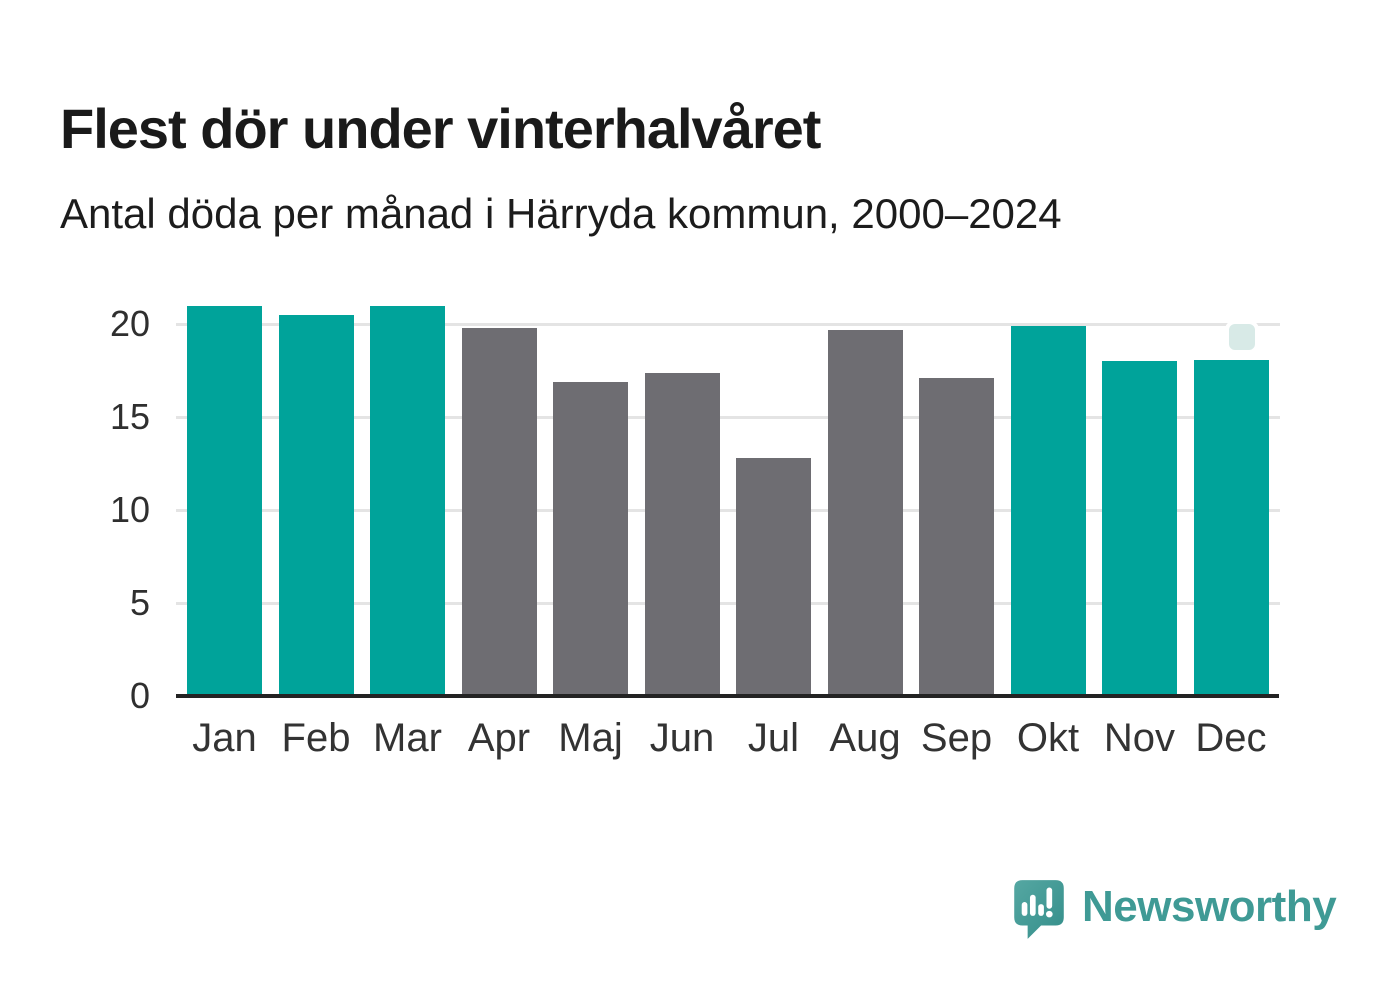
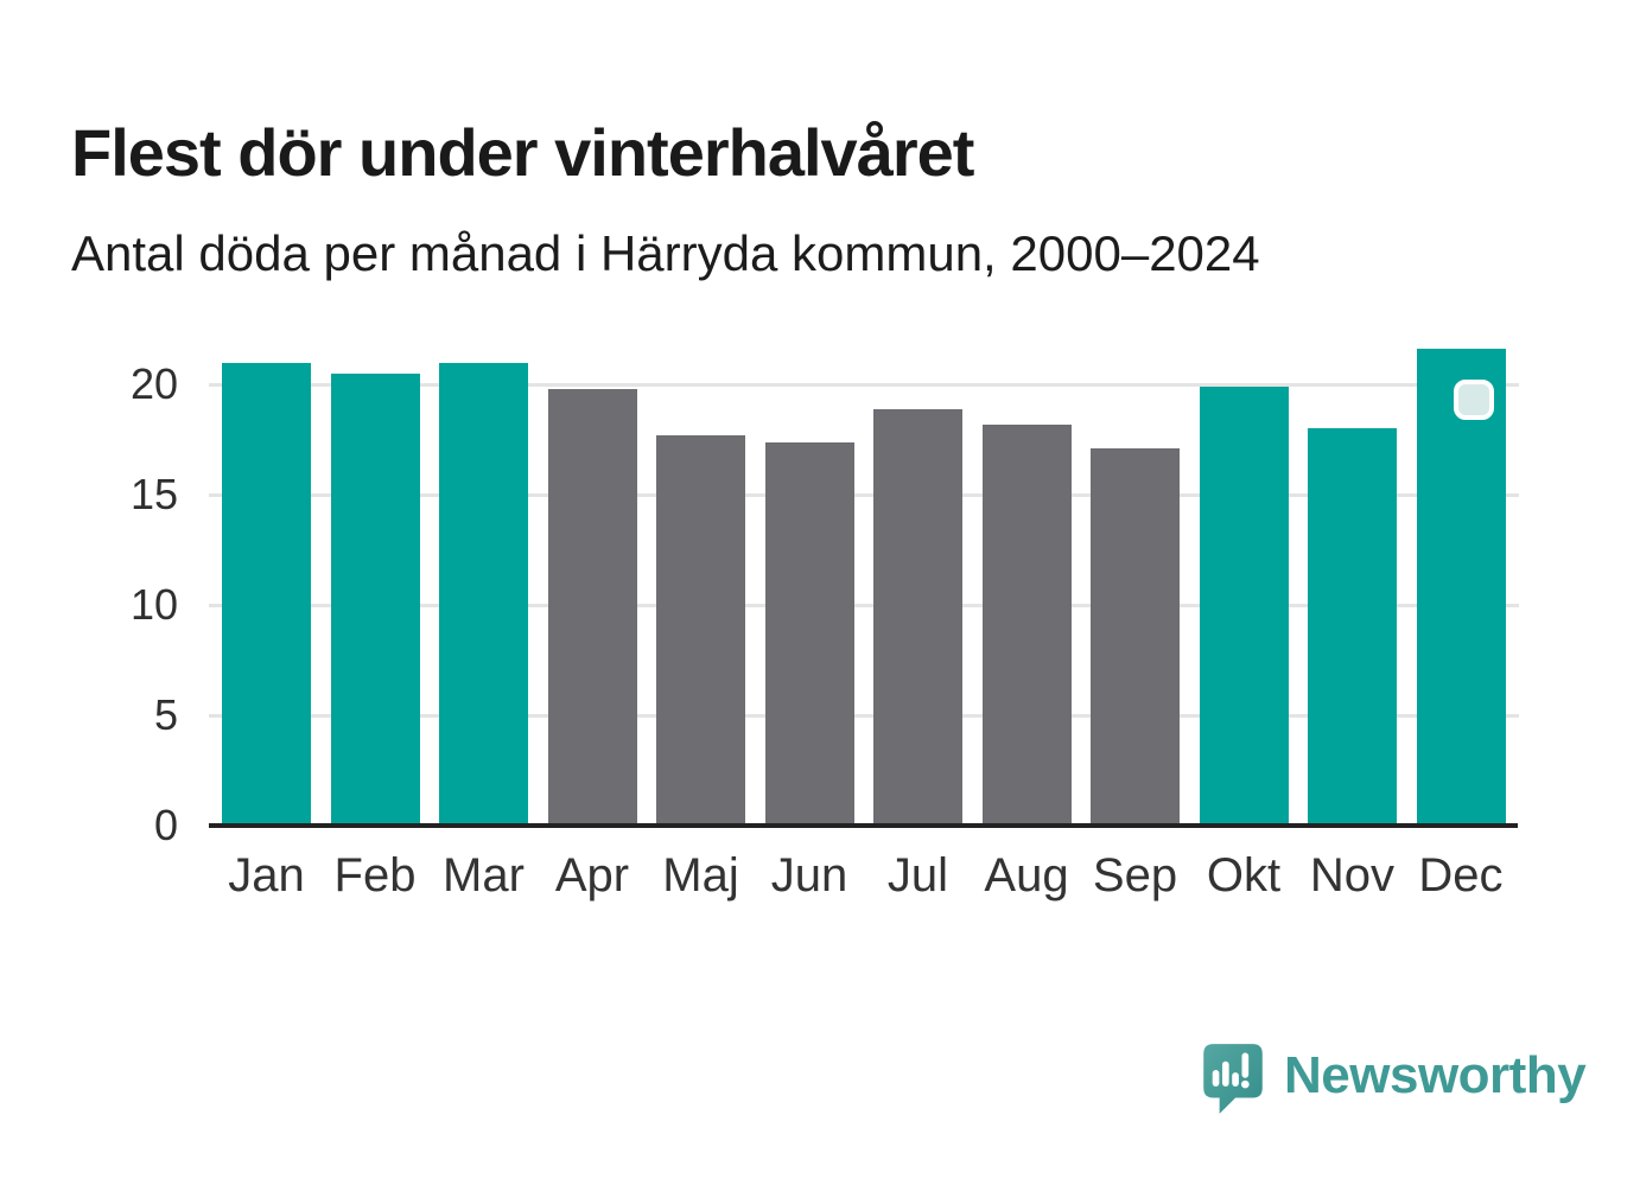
Maj: 16.9 -> 17.7
Jul: 12.8 -> 18.9
Aug: 19.7 -> 18.2
Dec: 18.1 -> 21.6
